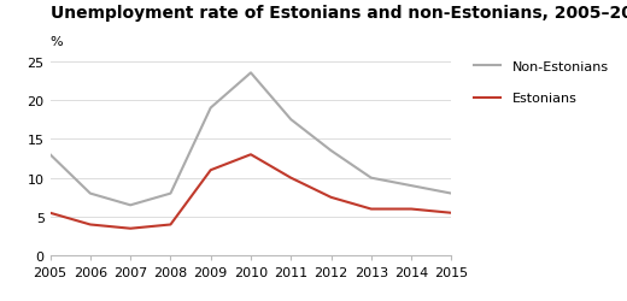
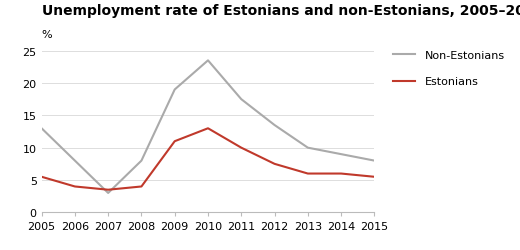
Non-Estonians/2007: 6.5 -> 3.0
